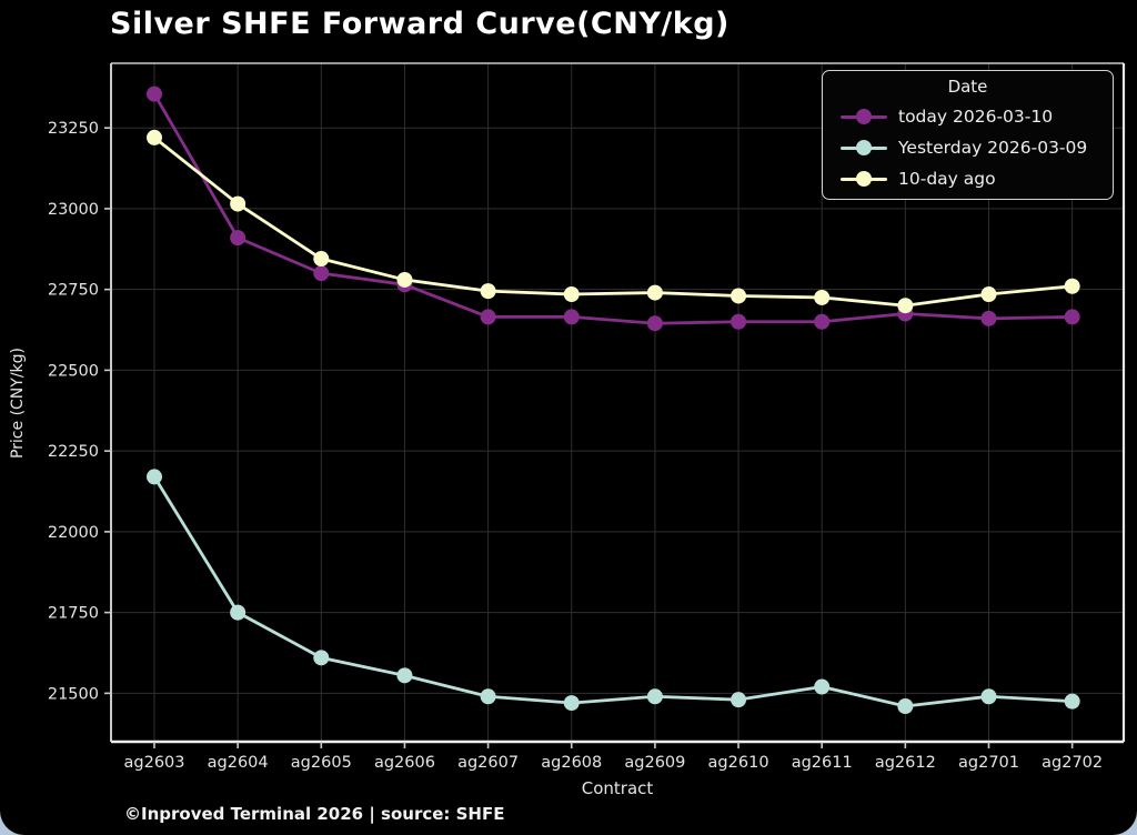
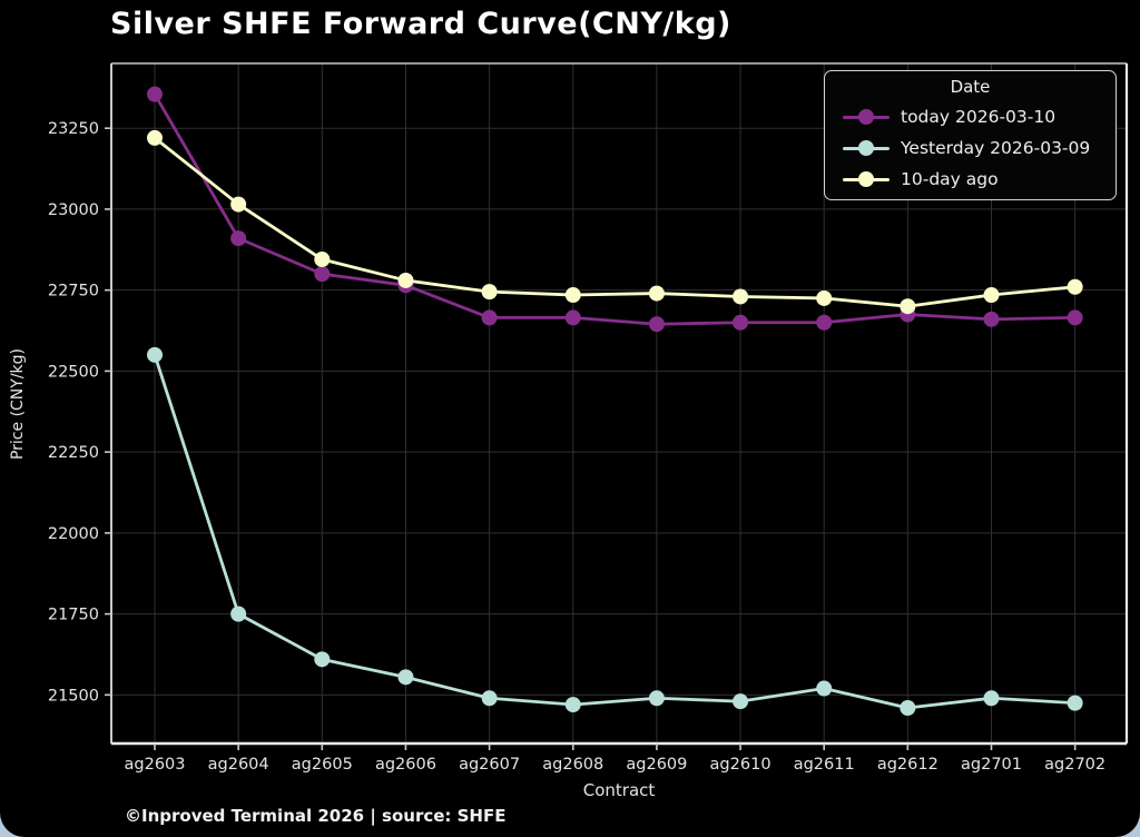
Yesterday 2026-03-09/ag2603: 22170 -> 22550
